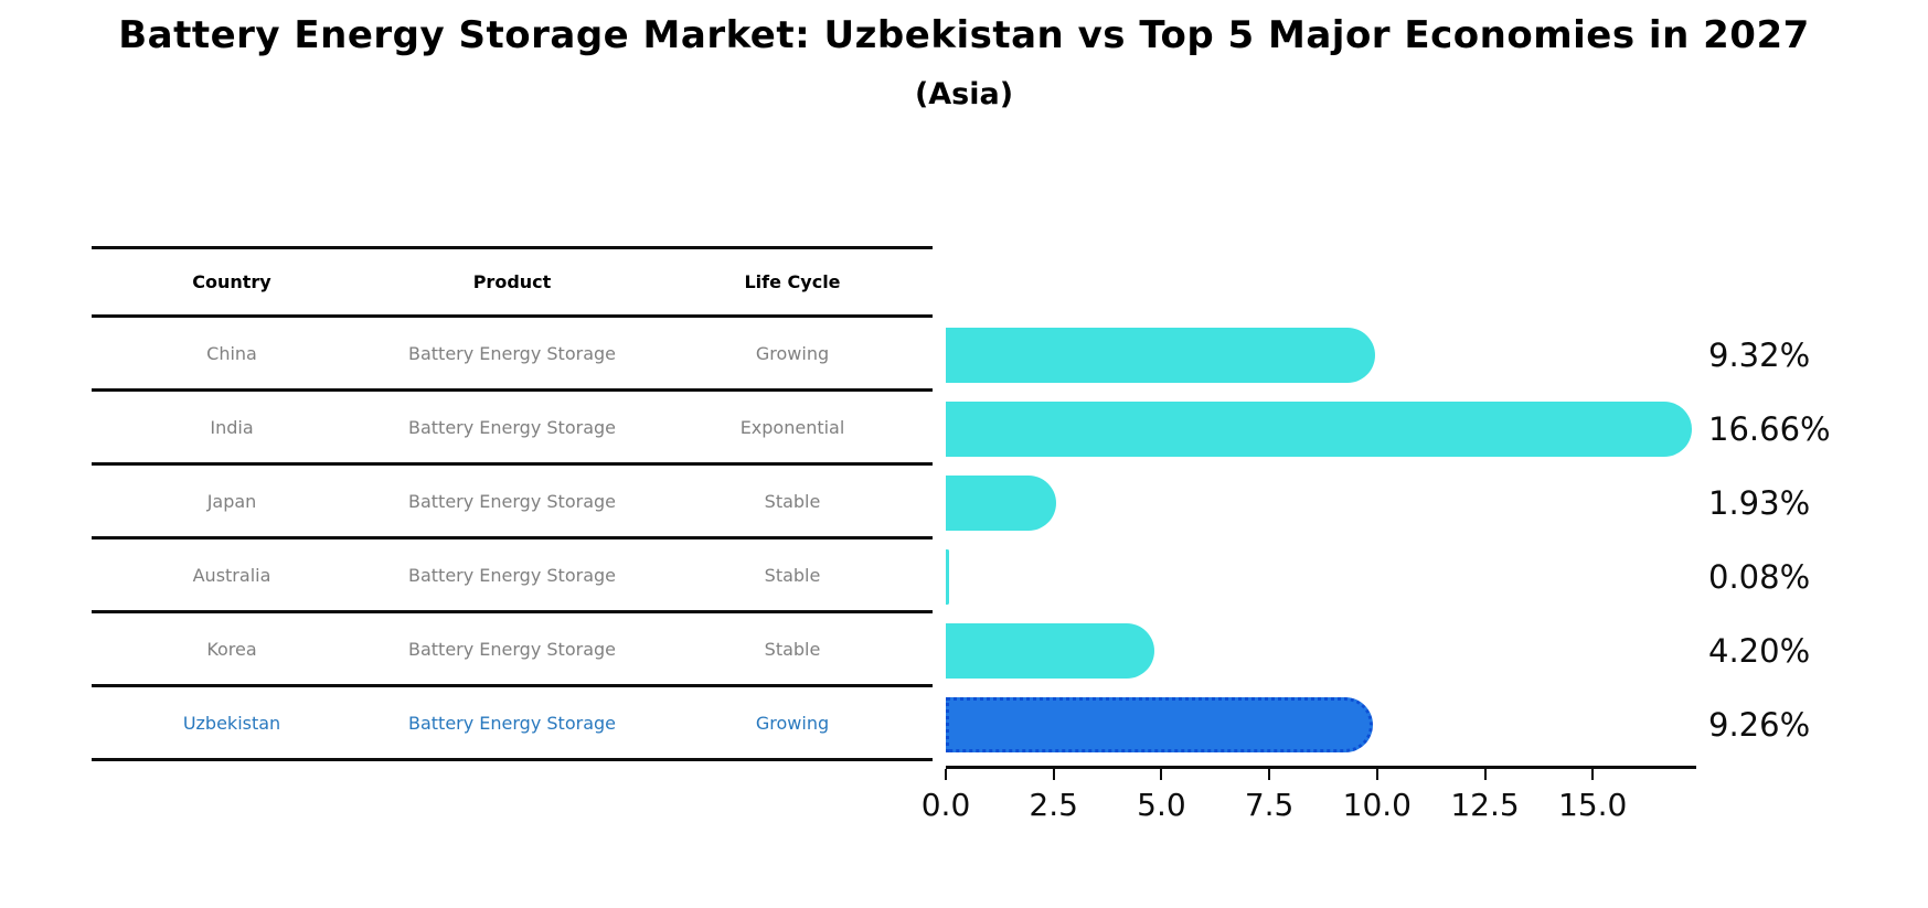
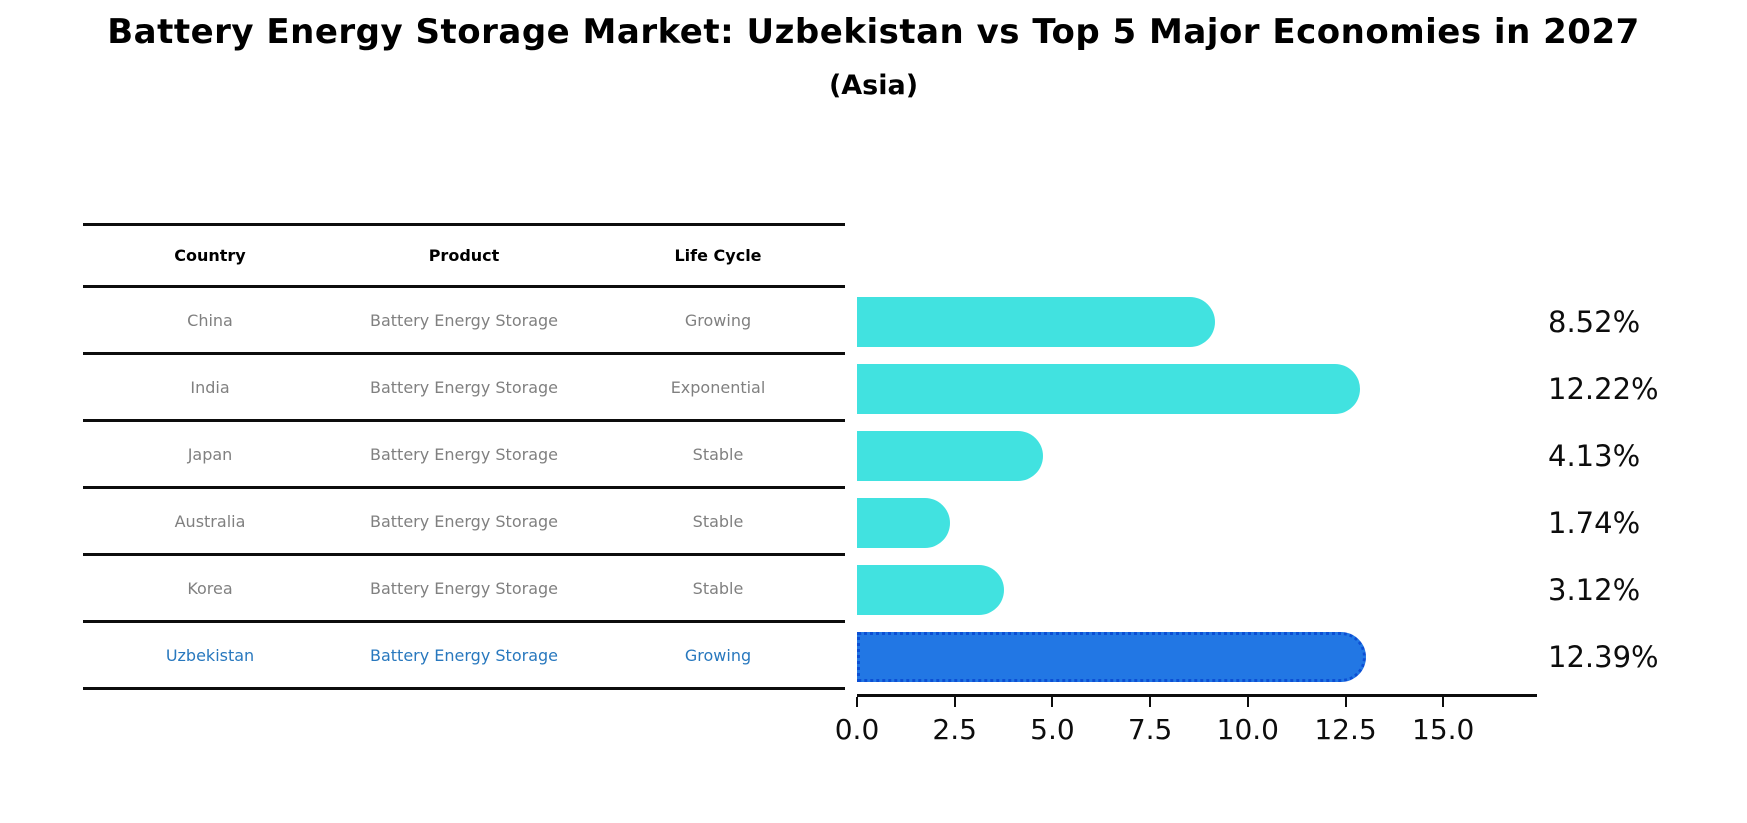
China: 9.32% -> 8.52%
India: 16.66% -> 12.22%
Japan: 1.93% -> 4.13%
Australia: 0.08% -> 1.74%
Korea: 4.20% -> 3.12%
Uzbekistan: 9.26% -> 12.39%
